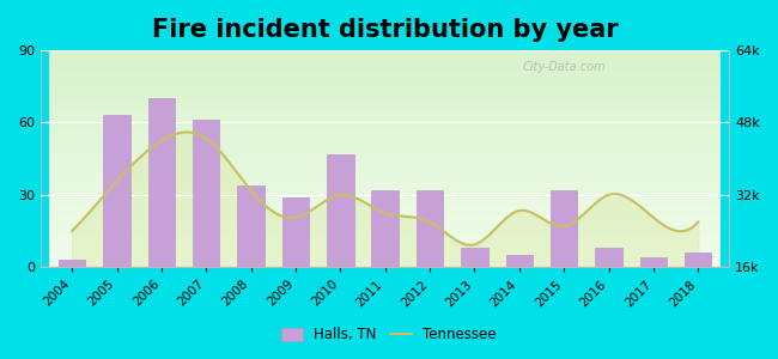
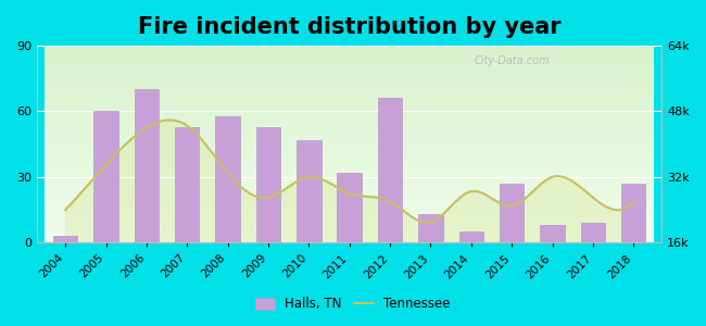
Halls, TN/2005: 63 -> 60
Halls, TN/2007: 61 -> 53
Halls, TN/2008: 34 -> 58
Halls, TN/2009: 29 -> 53
Halls, TN/2012: 32 -> 66
Halls, TN/2013: 8 -> 13
Halls, TN/2015: 32 -> 27
Halls, TN/2017: 4 -> 9
Halls, TN/2018: 6 -> 27
